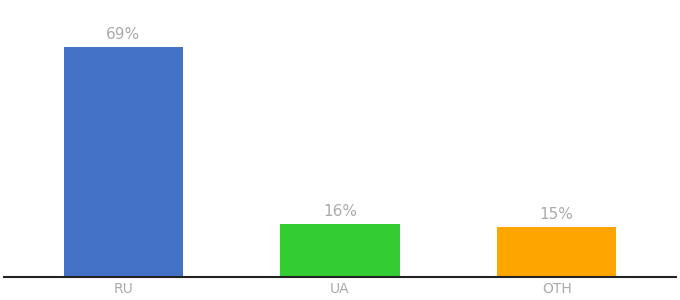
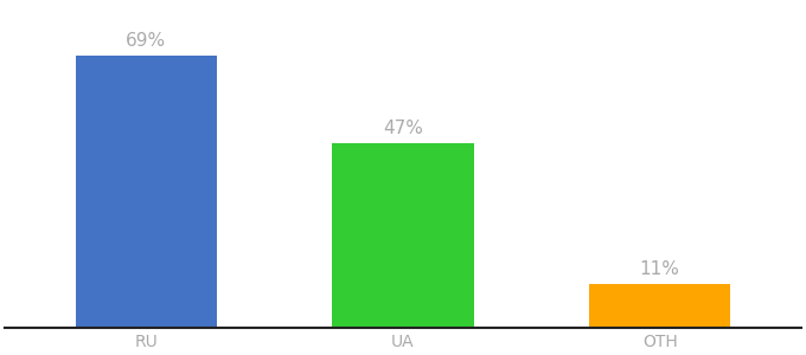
UA: 16% -> 47%
OTH: 15% -> 11%
